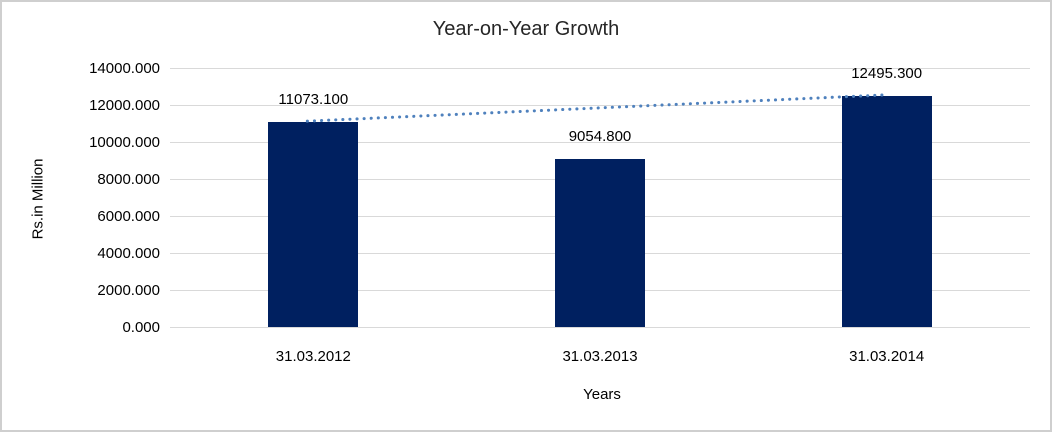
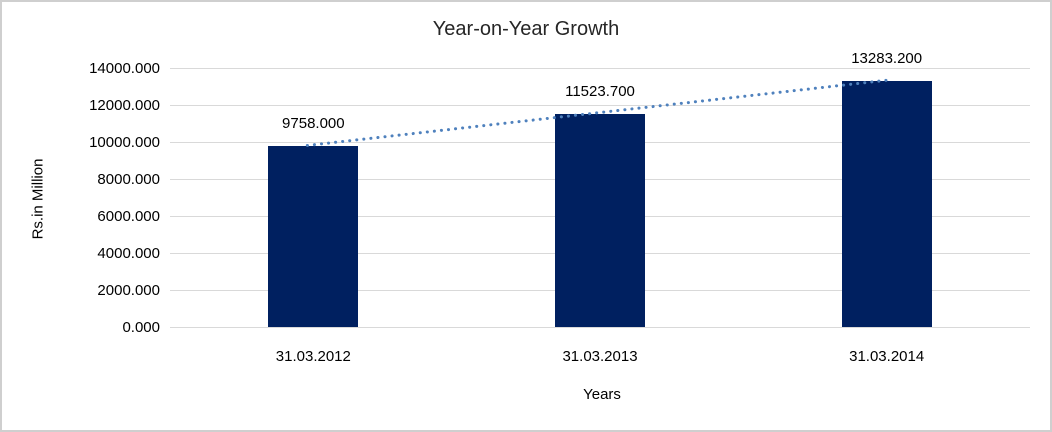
31.03.2012: 11073.100 -> 9758.000
31.03.2013: 9054.800 -> 11523.700
31.03.2014: 12495.300 -> 13283.200
